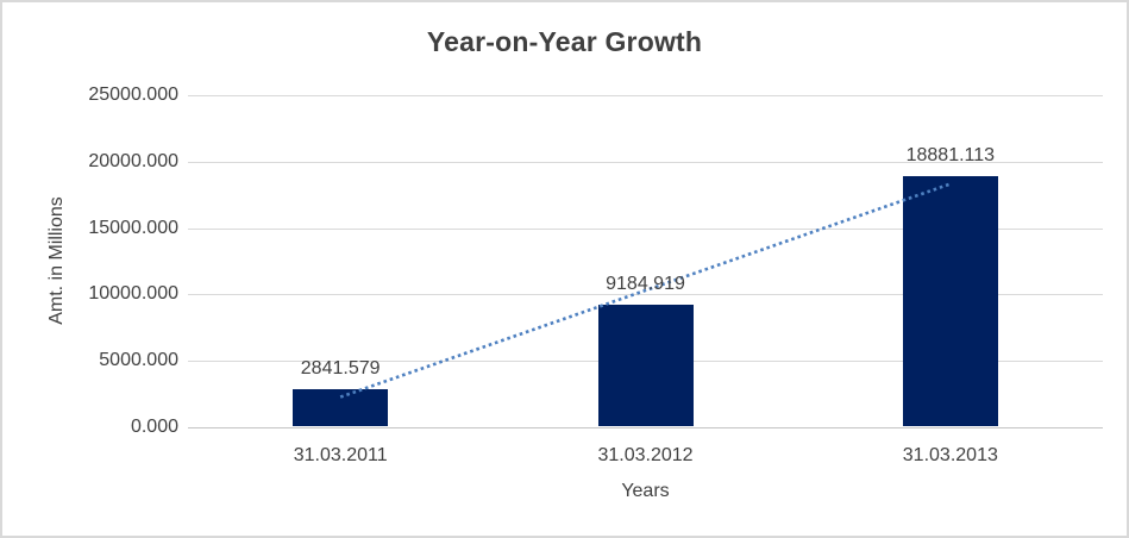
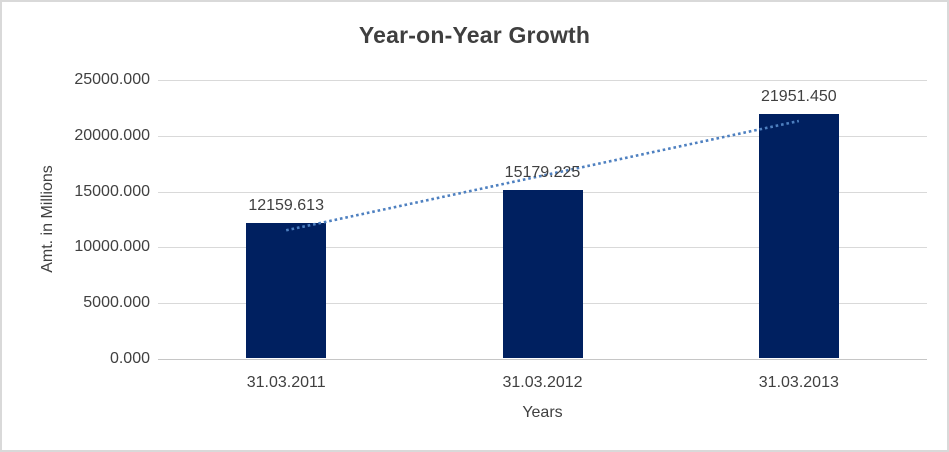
31.03.2011: 2841.579 -> 12159.613
31.03.2012: 9184.919 -> 15179.225
31.03.2013: 18881.113 -> 21951.450
